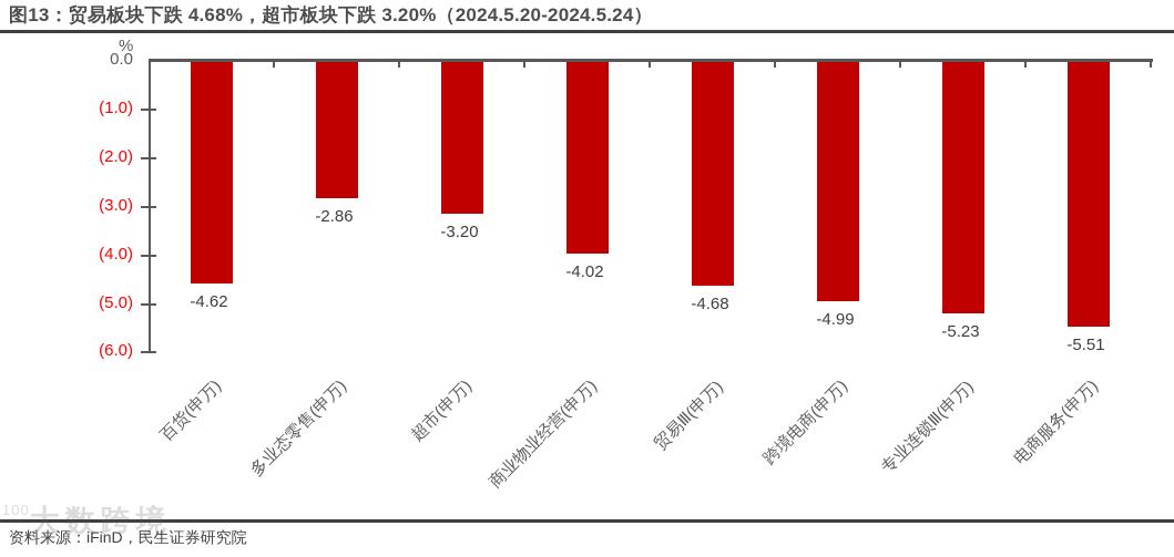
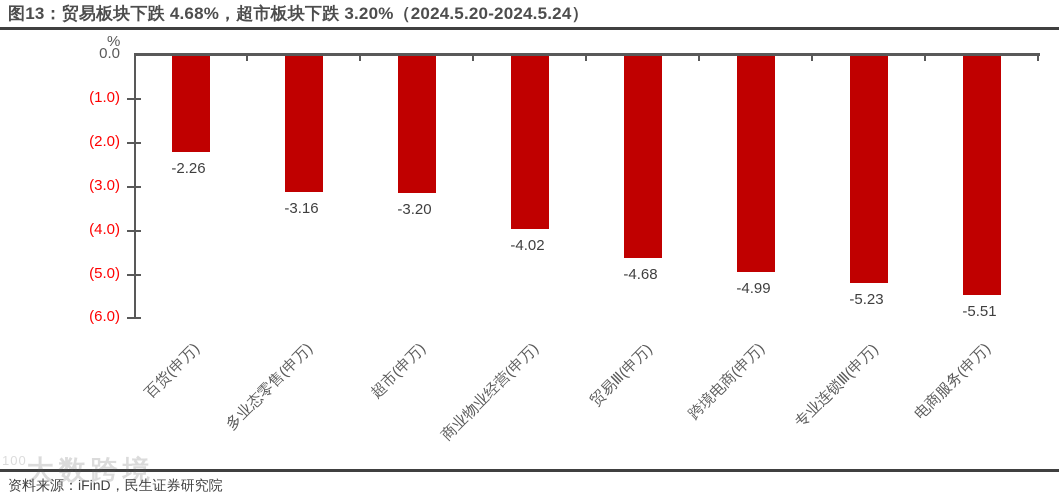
百货(申万): -4.62 -> -2.26
多业态零售(申万): -2.86 -> -3.16
